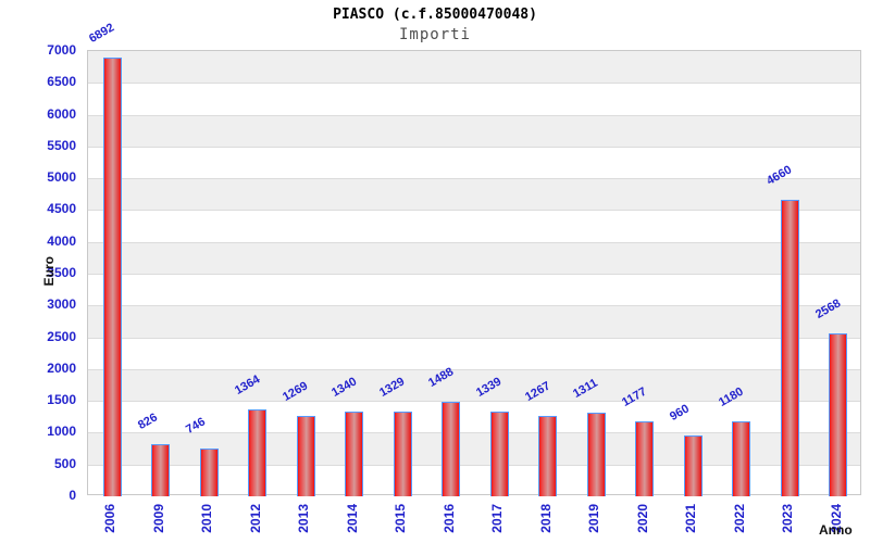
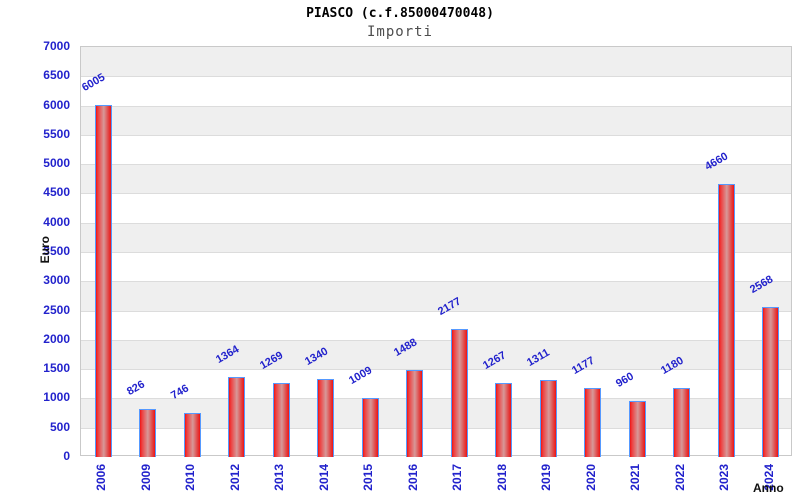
2006: 6892 -> 6005
2015: 1329 -> 1009
2017: 1339 -> 2177
